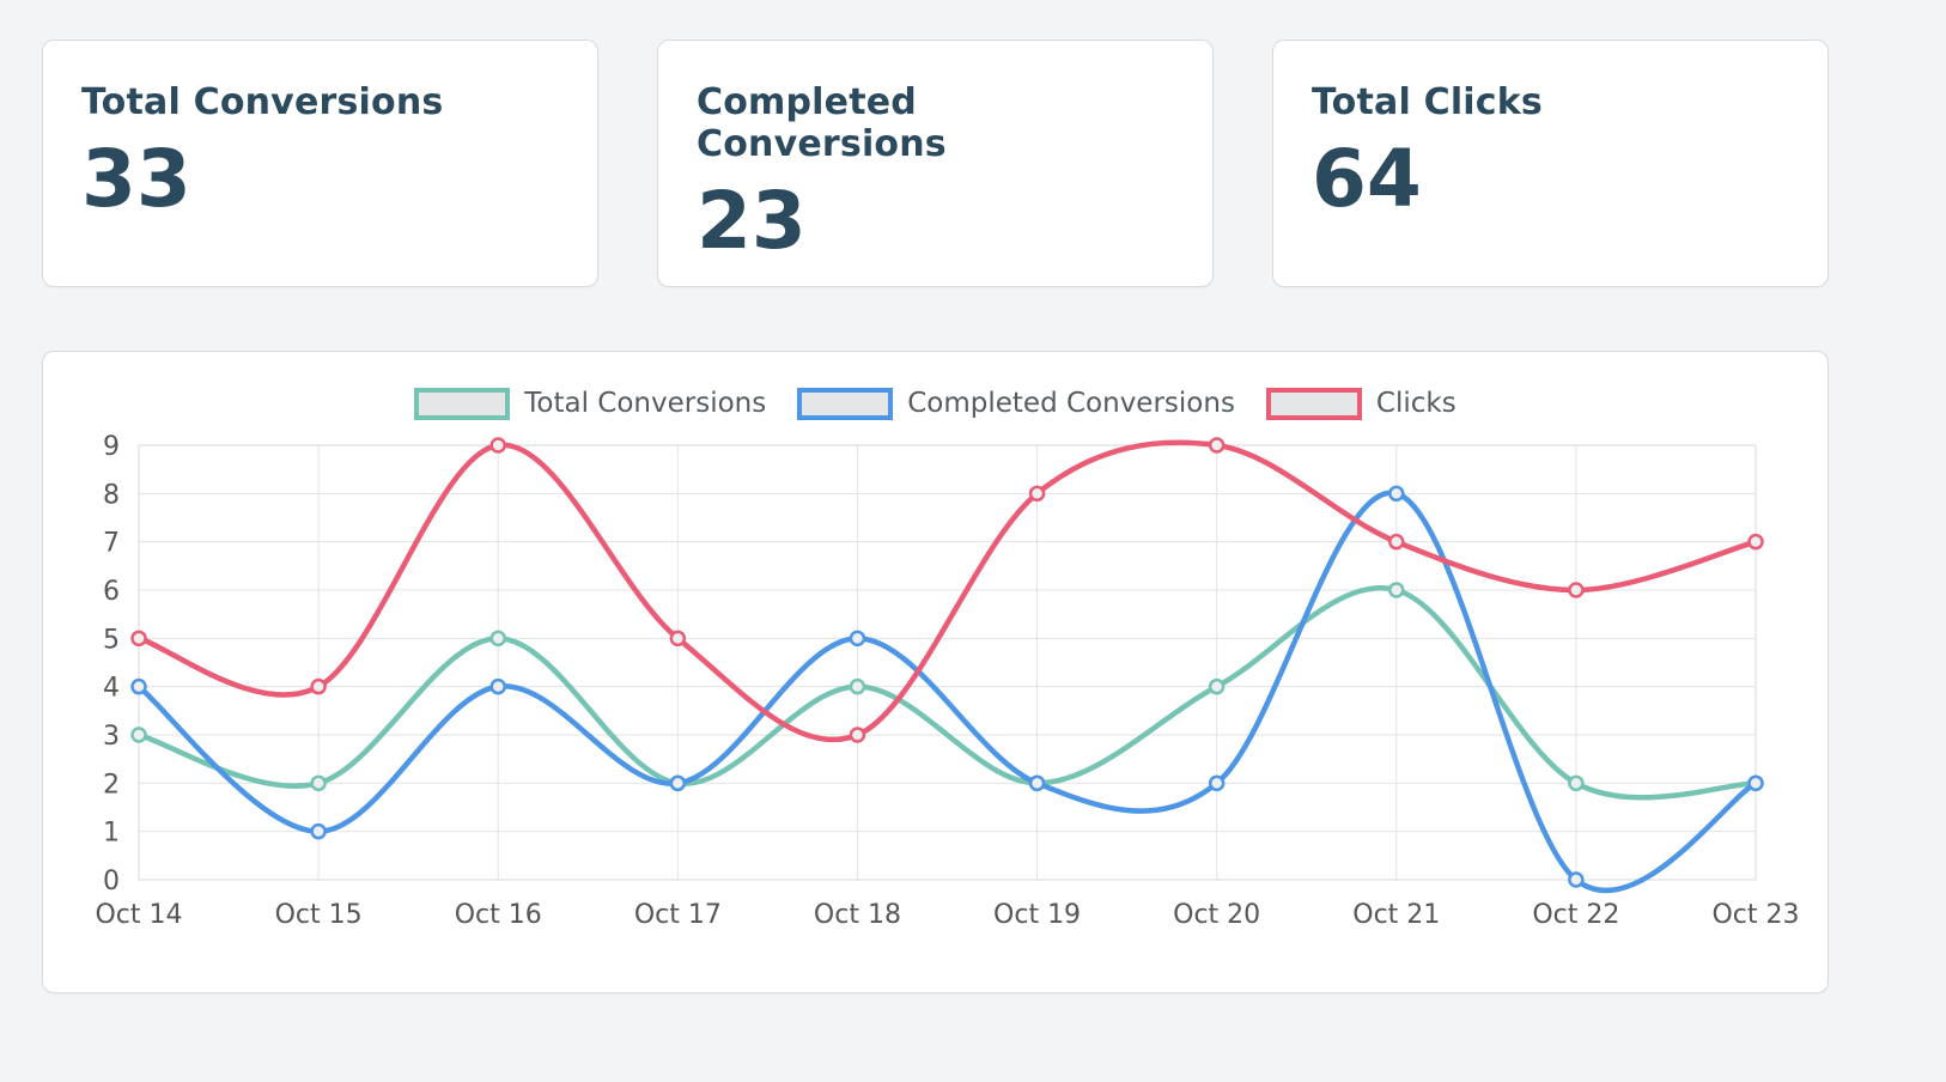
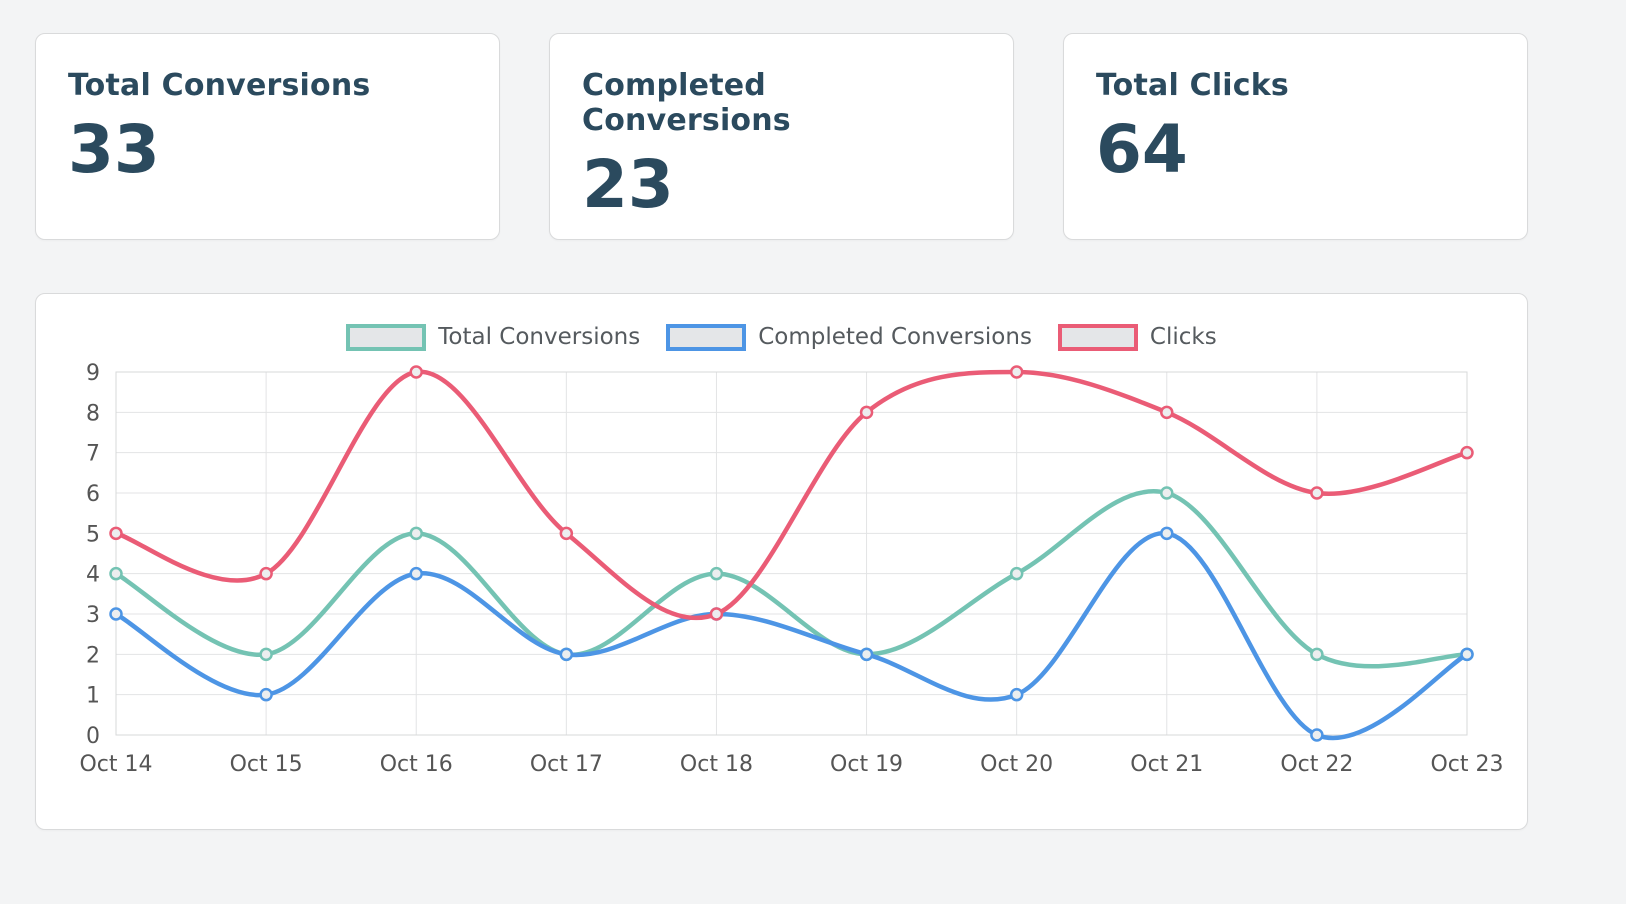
Total Conversions/Oct 14: 3 -> 4
Completed Conversions/Oct 14: 4 -> 3
Completed Conversions/Oct 18: 5 -> 3
Completed Conversions/Oct 20: 2 -> 1
Completed Conversions/Oct 21: 8 -> 5
Clicks/Oct 21: 7 -> 8
